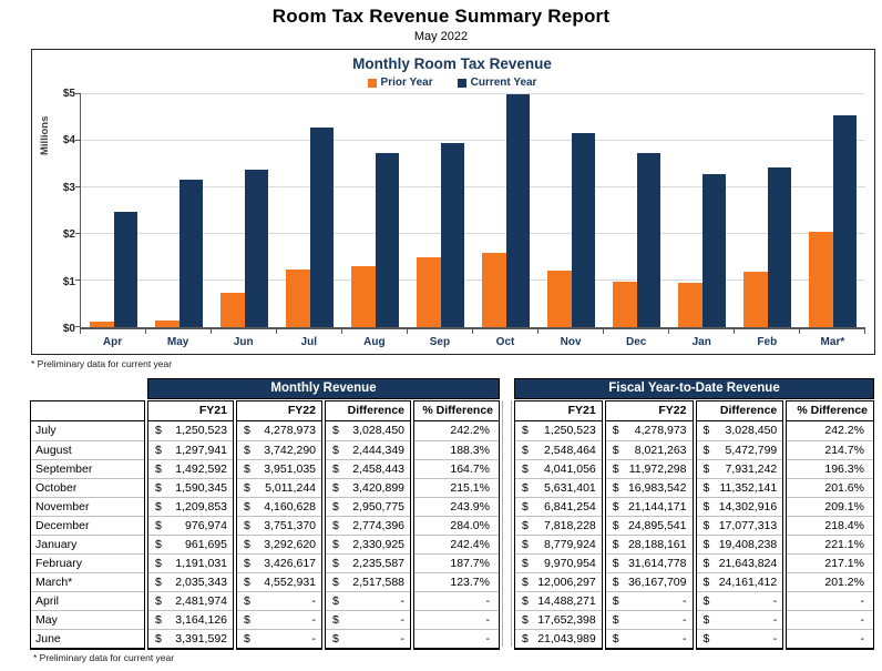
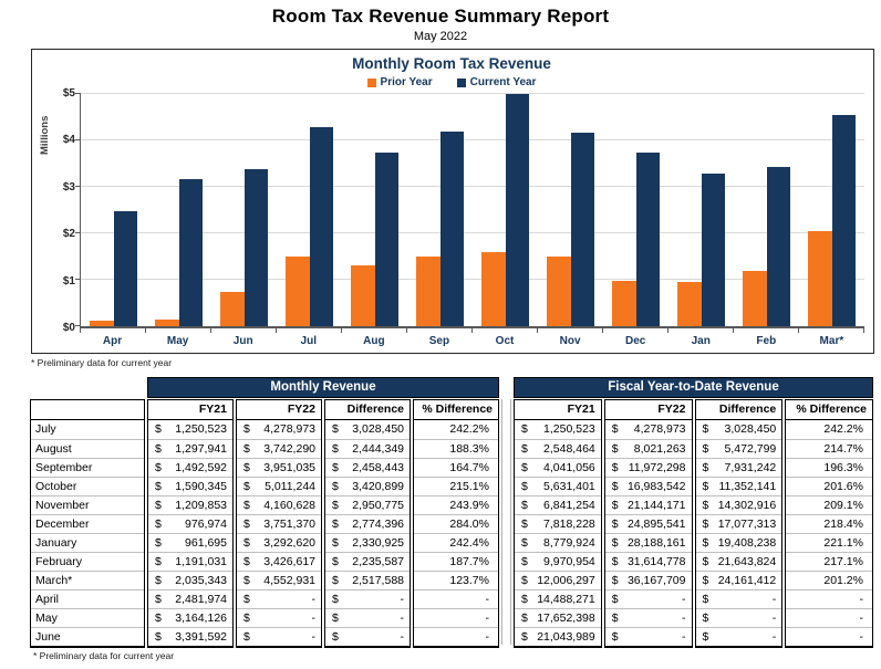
Prior Year/Jul: $1.2 -> $1.5
Current Year/Sep: $4.0 -> $4.2
Prior Year/Nov: $1.2 -> $1.5
